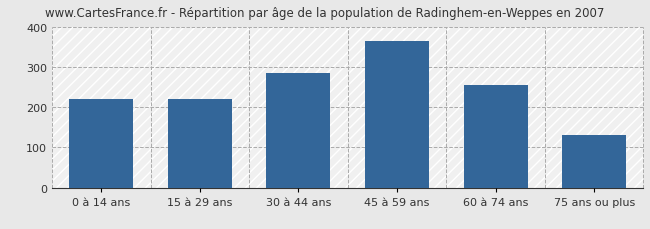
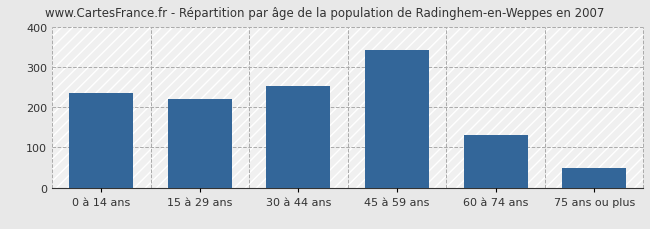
0 à 14 ans: 220 -> 235
30 à 44 ans: 285 -> 252
45 à 59 ans: 365 -> 342
60 à 74 ans: 255 -> 130
75 ans ou plus: 130 -> 48
